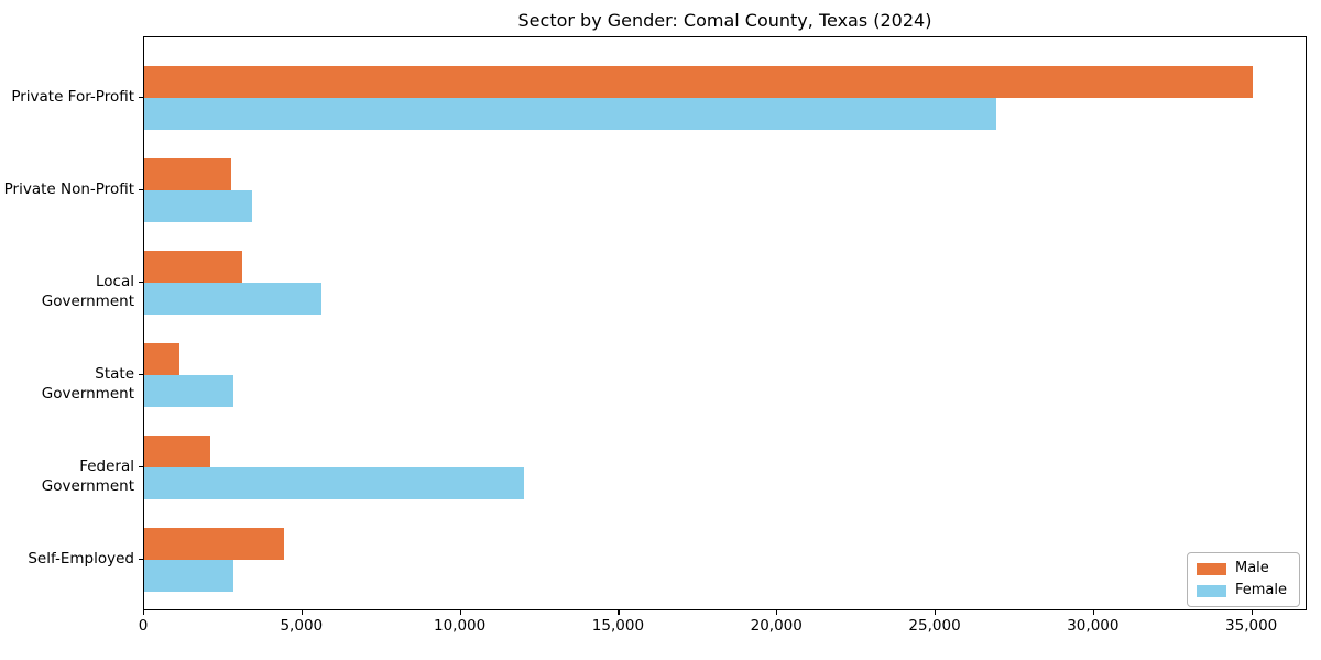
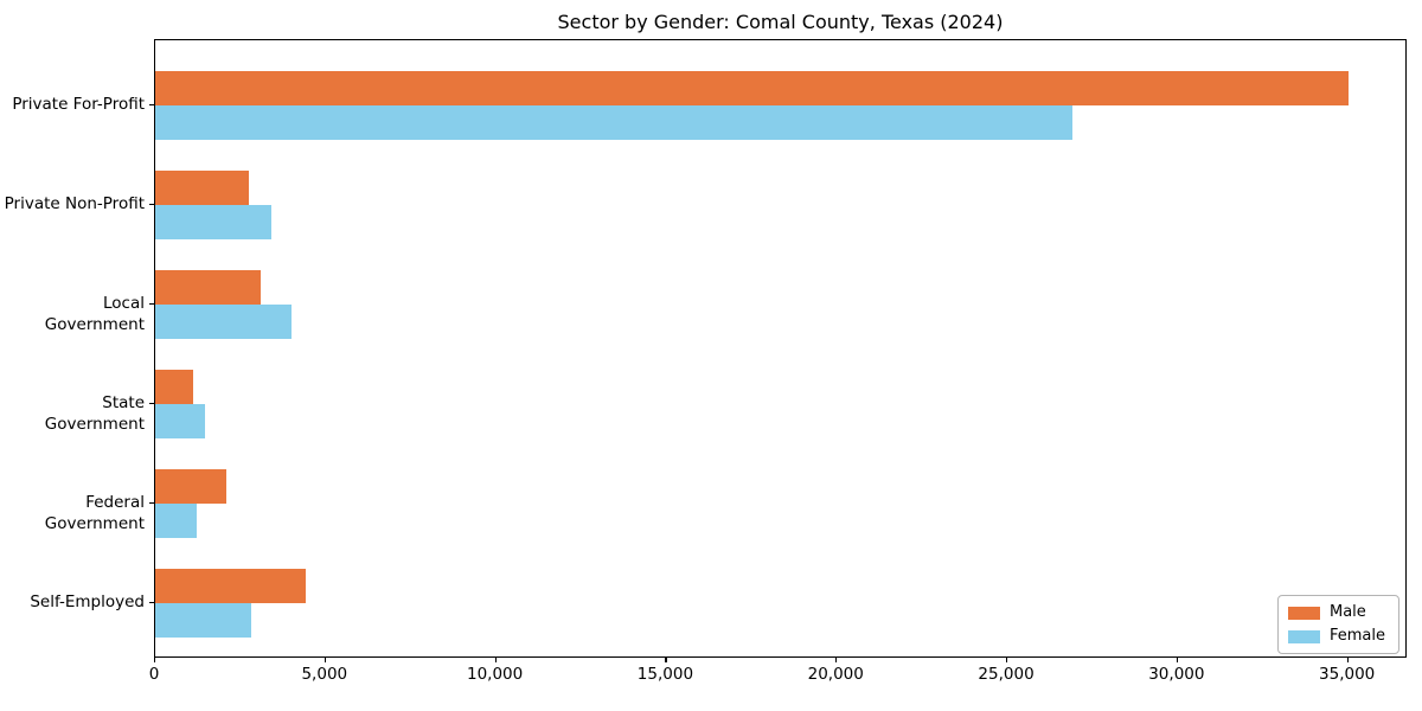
Female/Local Government: 5600 -> 4000
Female/State Government: 2800 -> 1400
Female/Federal Government: 12000 -> 1200
